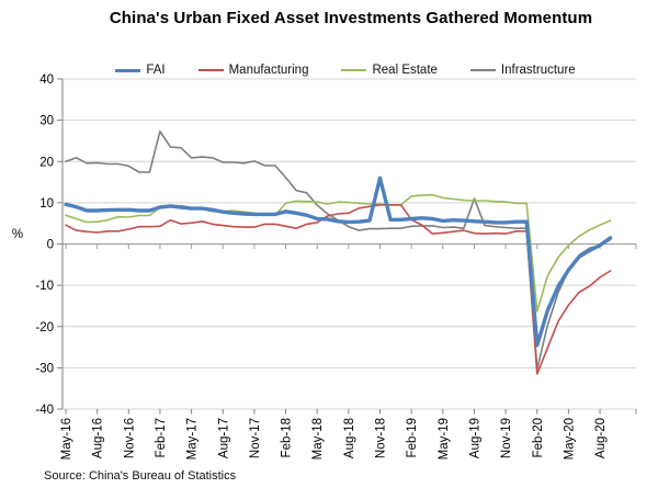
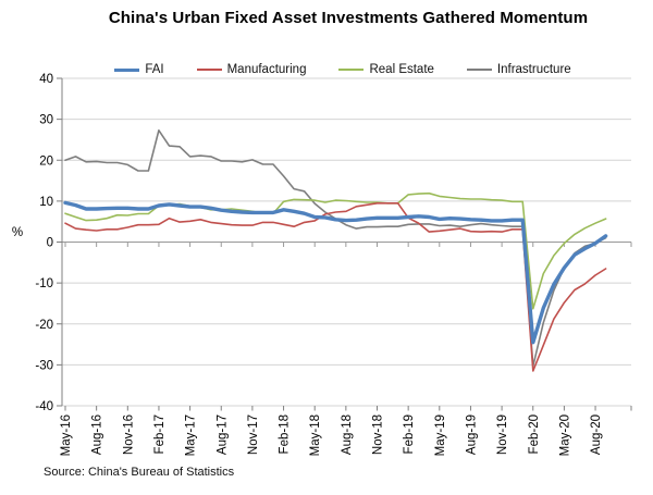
FAI/Nov-18: 16 -> 6
Infrastructure/Aug-19: 11 -> 4
